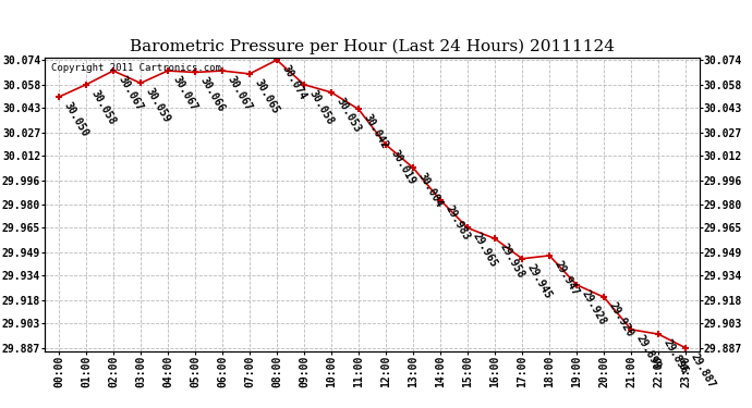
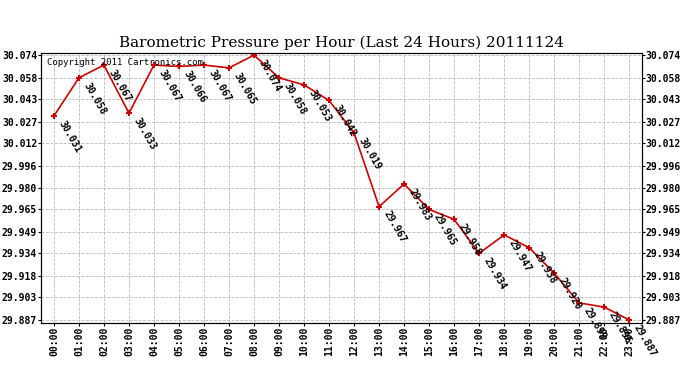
00:00: 30.050 -> 30.031
03:00: 30.059 -> 30.033
13:00: 30.004 -> 29.967
17:00: 29.945 -> 29.934
19:00: 29.928 -> 29.938
